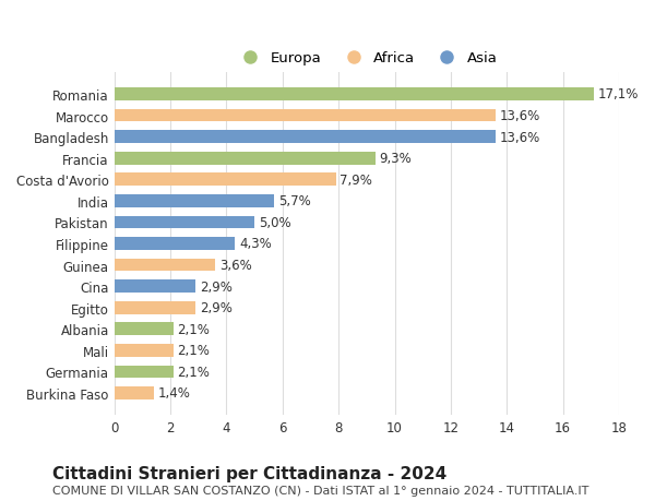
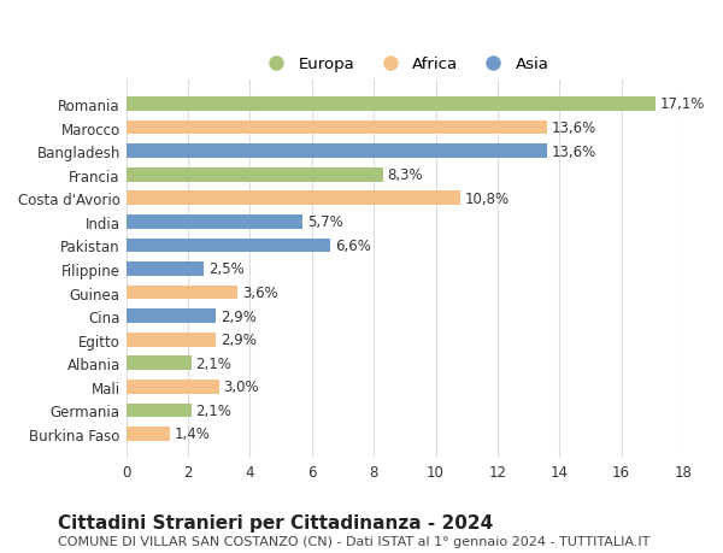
Francia: 9,3% -> 8,3%
Costa d'Avorio: 7,9% -> 10,8%
Pakistan: 5,0% -> 6,6%
Filippine: 4,3% -> 2,5%
Mali: 2,1% -> 3,0%
